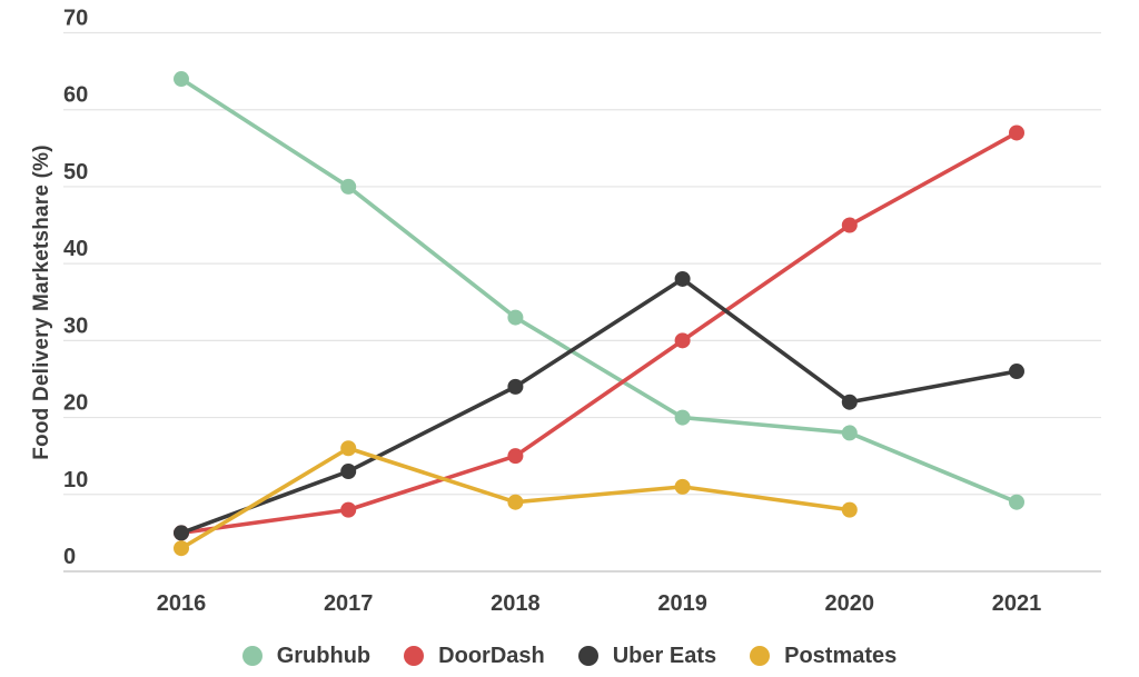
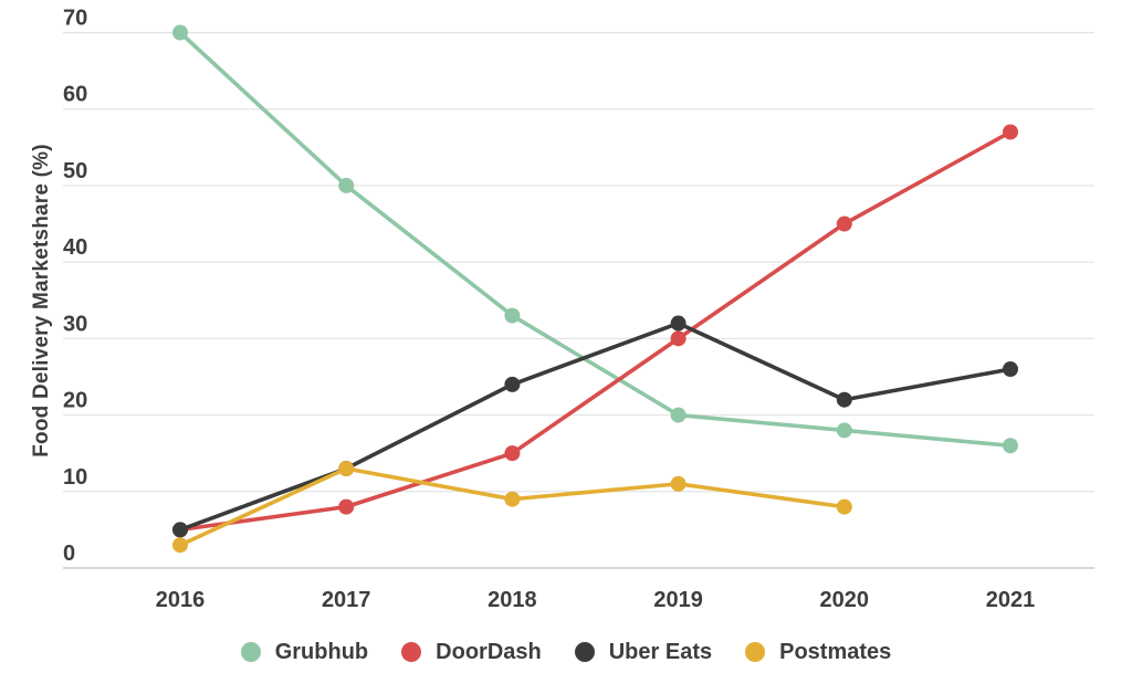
Grubhub/2016: 64 -> 70
Postmates/2017: 16 -> 13
Uber Eats/2019: 38 -> 32
Grubhub/2021: 9 -> 16
